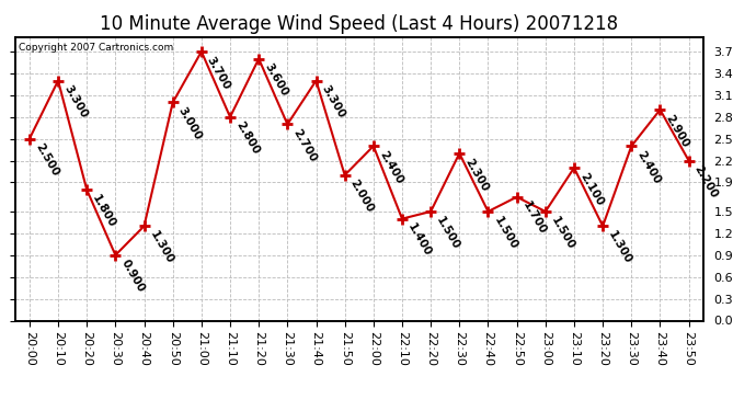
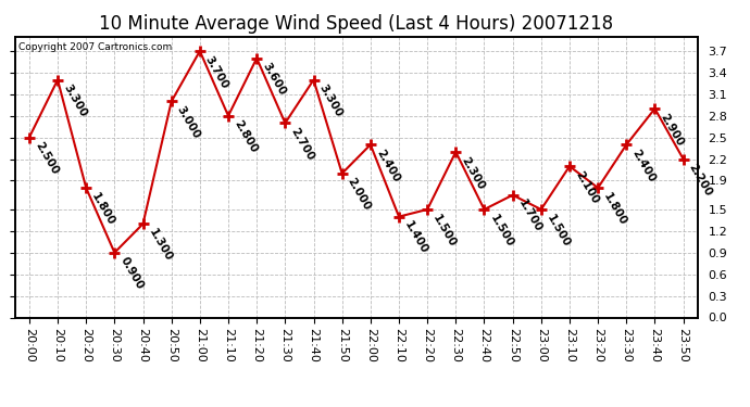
23:20: 1.300 -> 1.800
